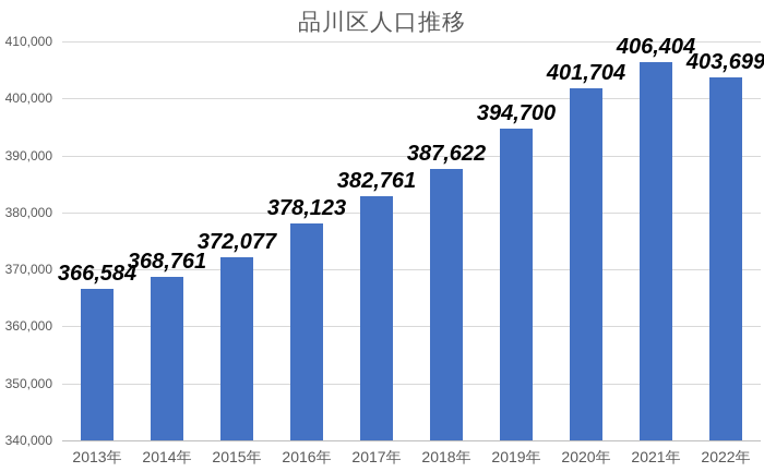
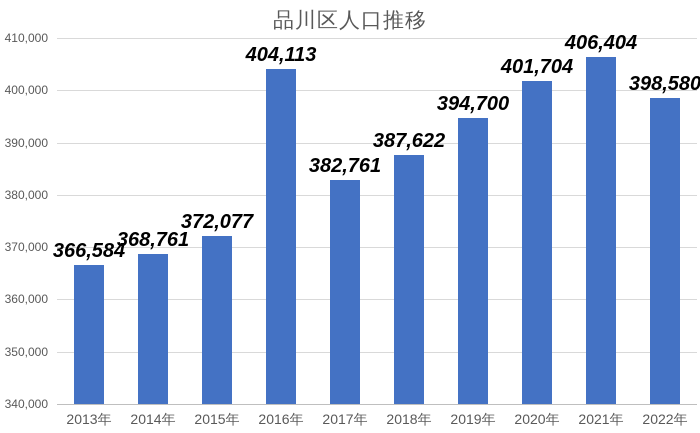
2016年: 378,123 -> 404,113
2022年: 403,699 -> 398,580
